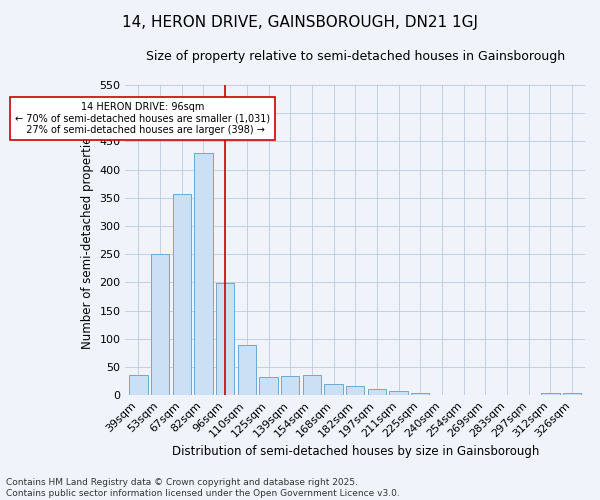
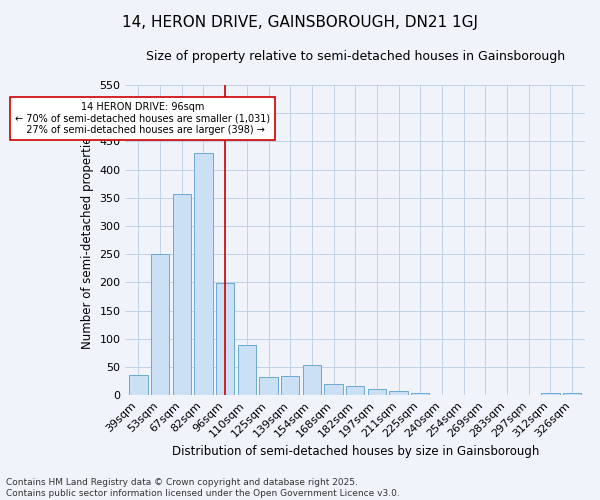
154sqm: 35 -> 54
